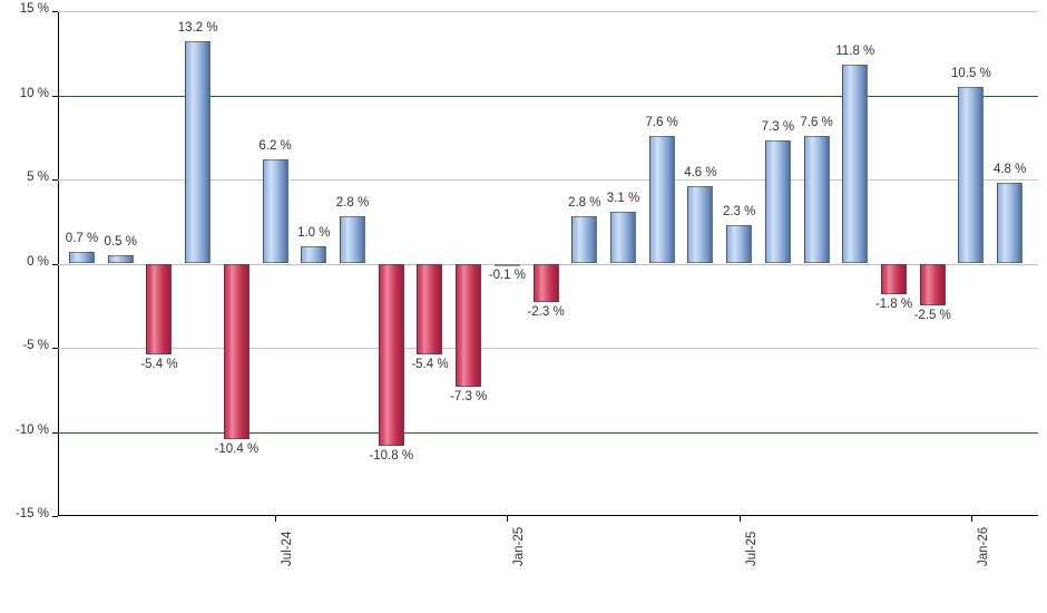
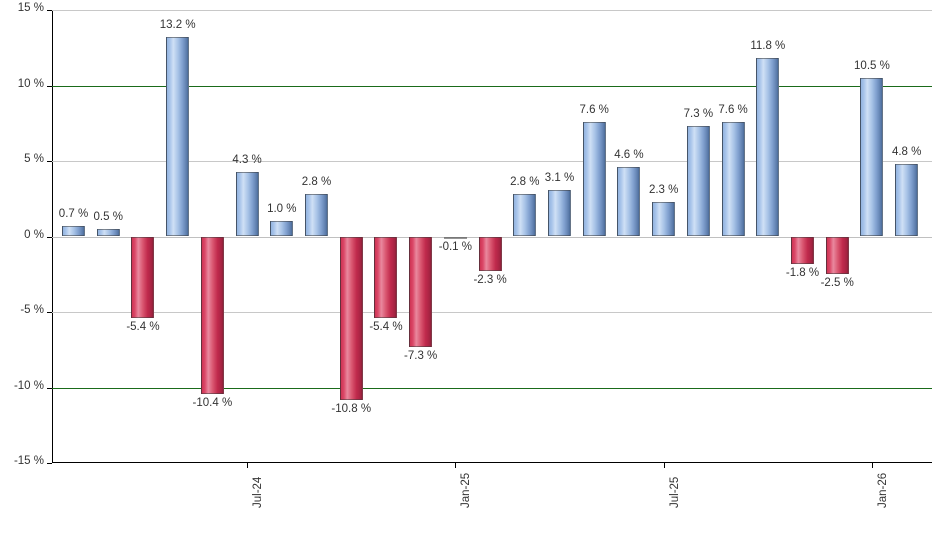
Jul-24: 6.2 -> 4.3
